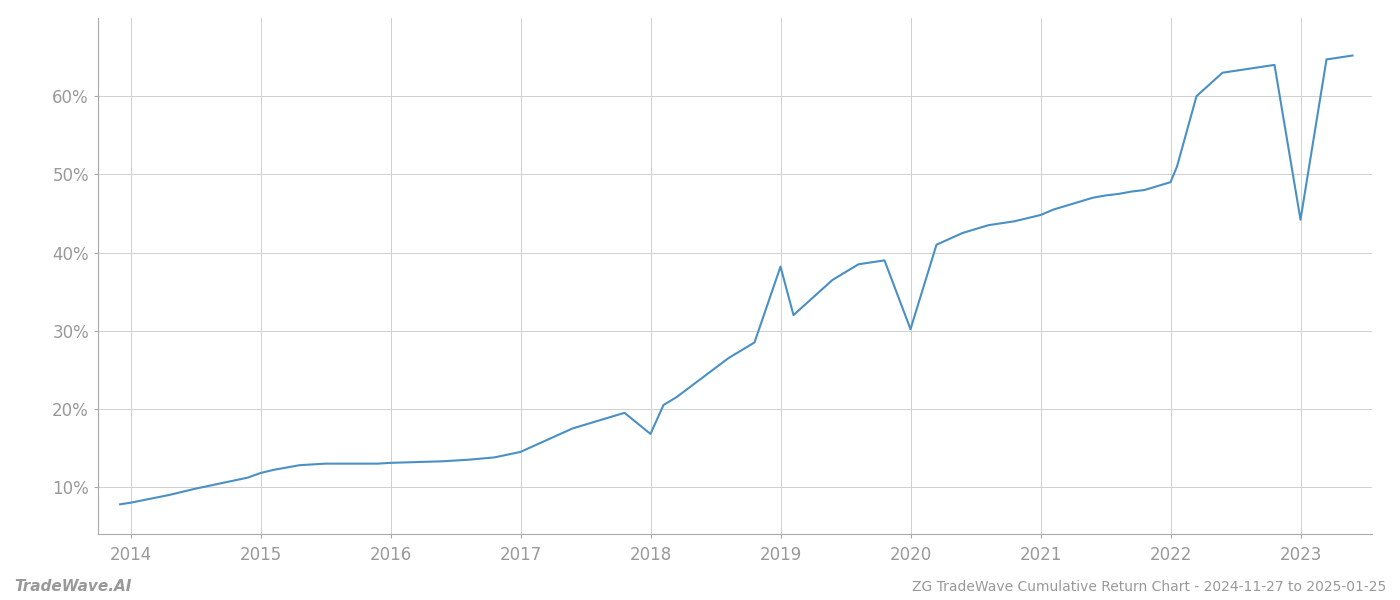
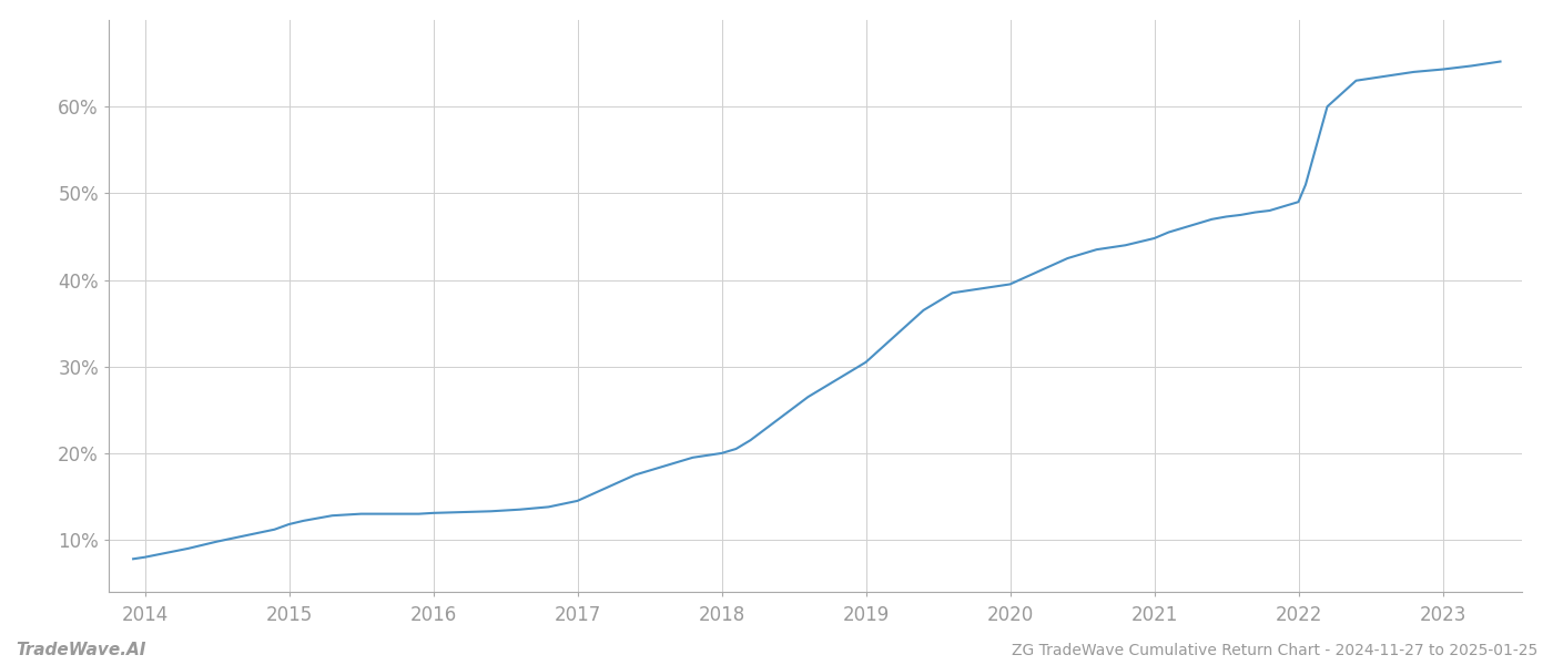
2018: 16.8% -> 20.0%
2019: 38.2% -> 30.5%
2020: 30.2% -> 39.5%
2023: 44.2% -> 64.3%
